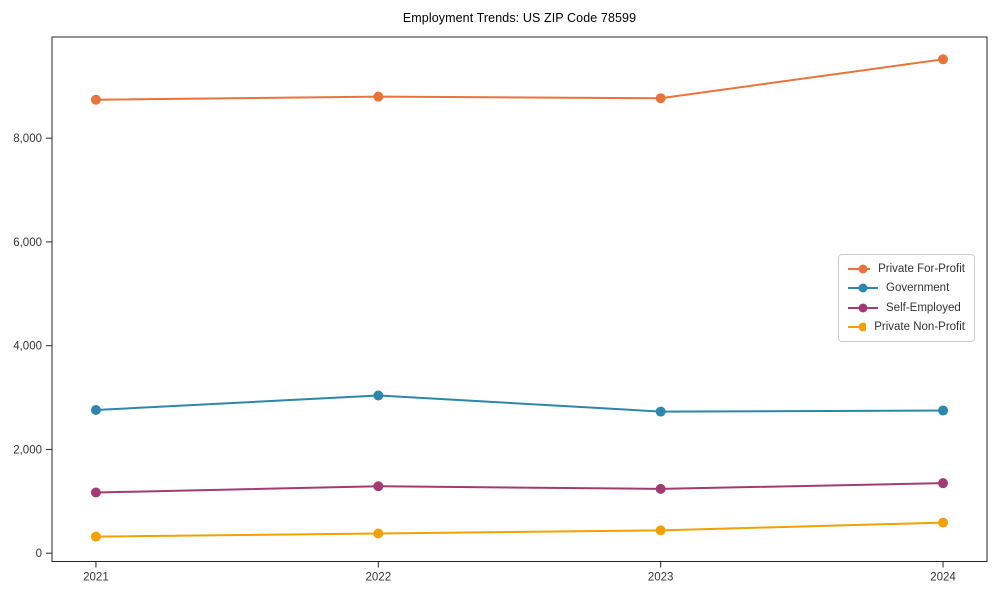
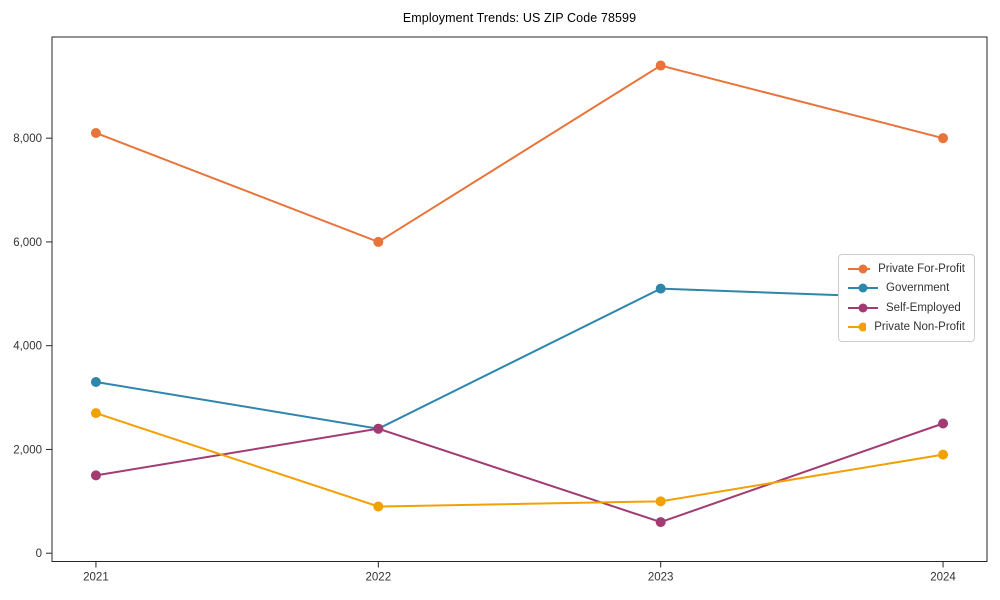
Private For-Profit/2021: 8700 -> 8100
Government/2021: 2800 -> 3300
Self-Employed/2021: 1200 -> 1500
Private Non-Profit/2021: 300 -> 2700
Private For-Profit/2022: 8800 -> 6000
Government/2022: 3000 -> 2400
Self-Employed/2022: 1300 -> 2400
Private Non-Profit/2022: 400 -> 900
Private For-Profit/2023: 8800 -> 9400
Government/2023: 2700 -> 5100
Self-Employed/2023: 1200 -> 600
Private Non-Profit/2023: 400 -> 1000
Private For-Profit/2024: 9500 -> 8000
Government/2024: 2800 -> 4900
Self-Employed/2024: 1400 -> 2500
Private Non-Profit/2024: 600 -> 1900
